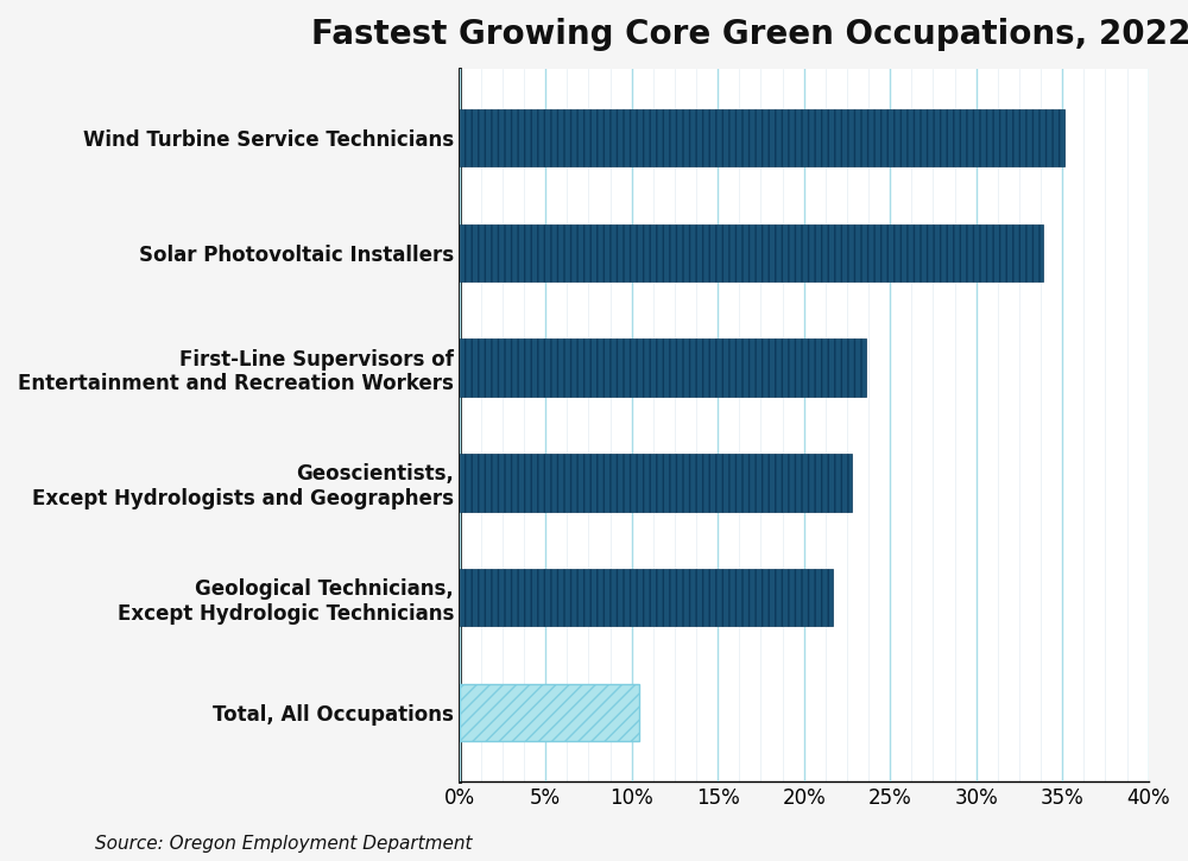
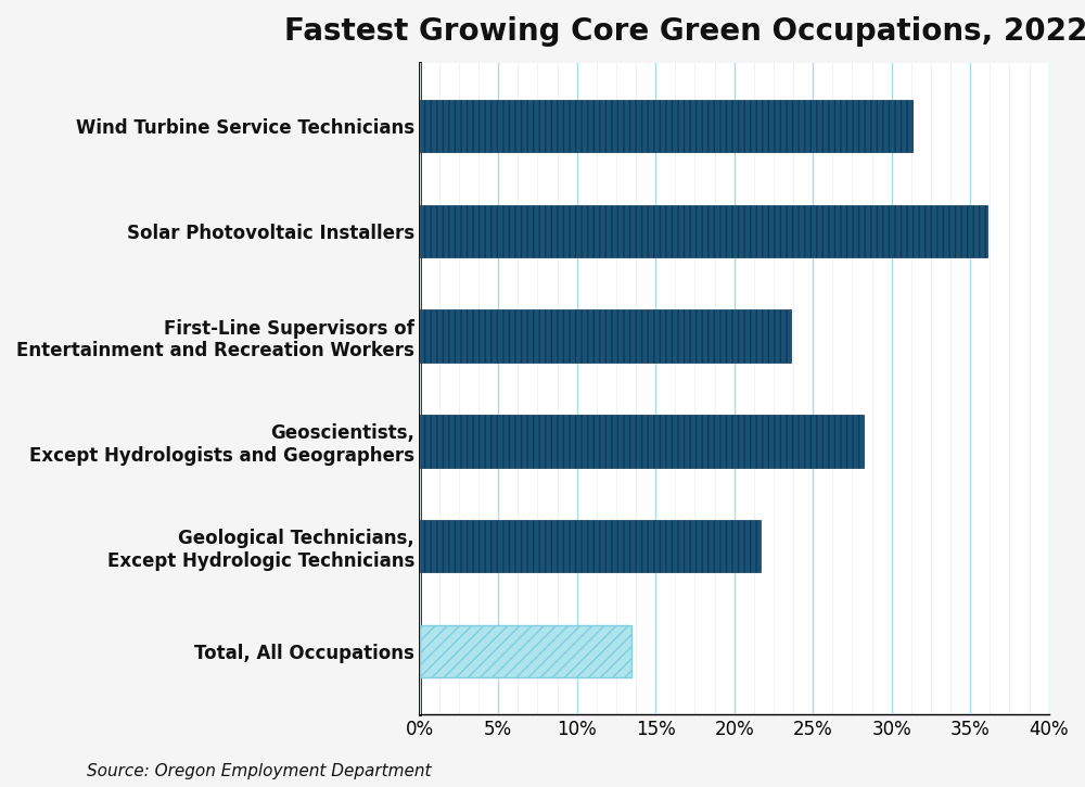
Wind Turbine Service Technicians: 35.1% -> 31.3%
Solar Photovoltaic Installers: 33.9% -> 36.1%
Geoscientists, Except Hydrologists and Geographers: 22.8% -> 28.2%
Total, All Occupations: 10.4% -> 13.5%
